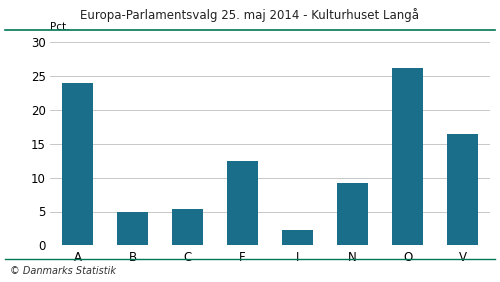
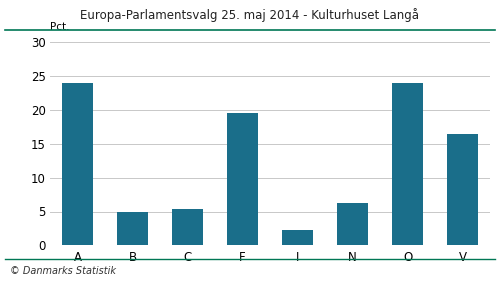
F: 12.5 -> 19.6
N: 9.2 -> 6.2
O: 26.2 -> 24.0
